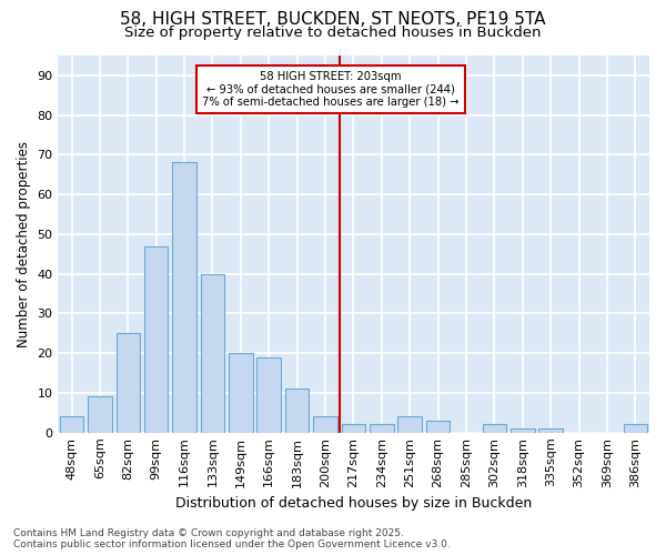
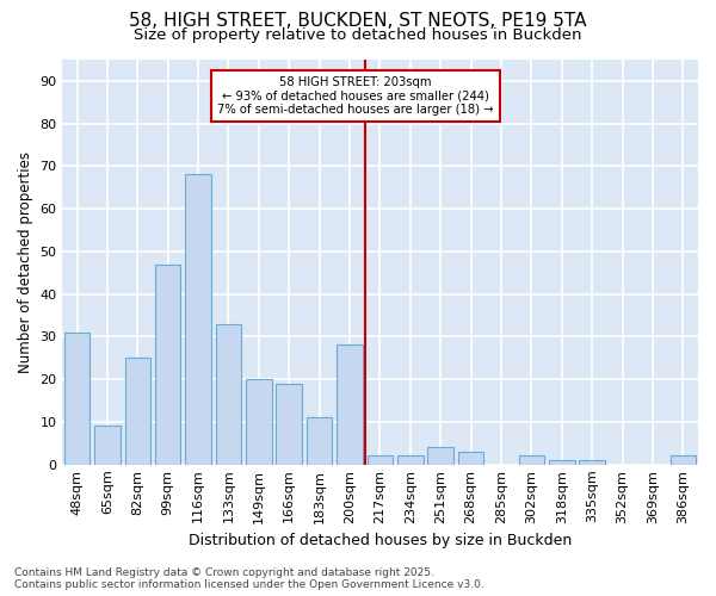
48sqm: 4 -> 31
133sqm: 40 -> 33
200sqm: 4 -> 28
